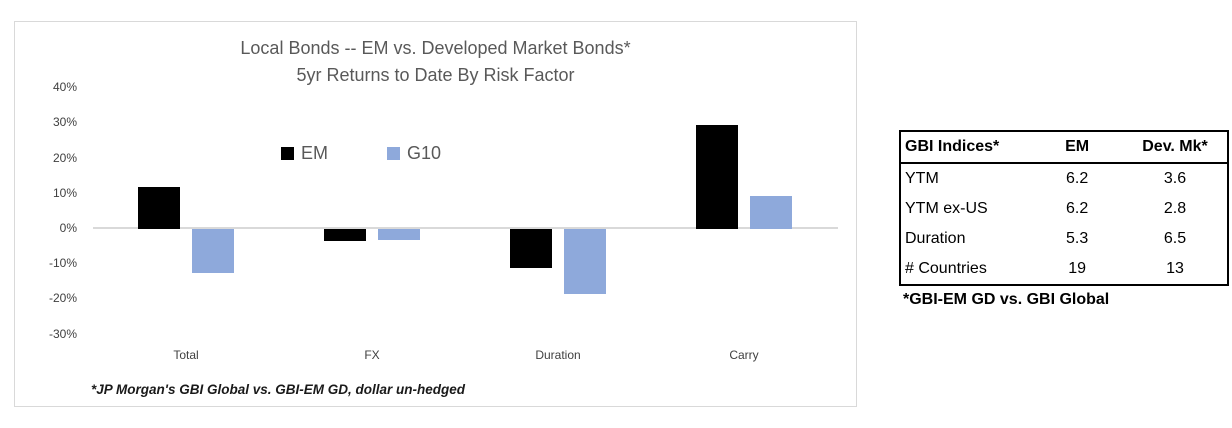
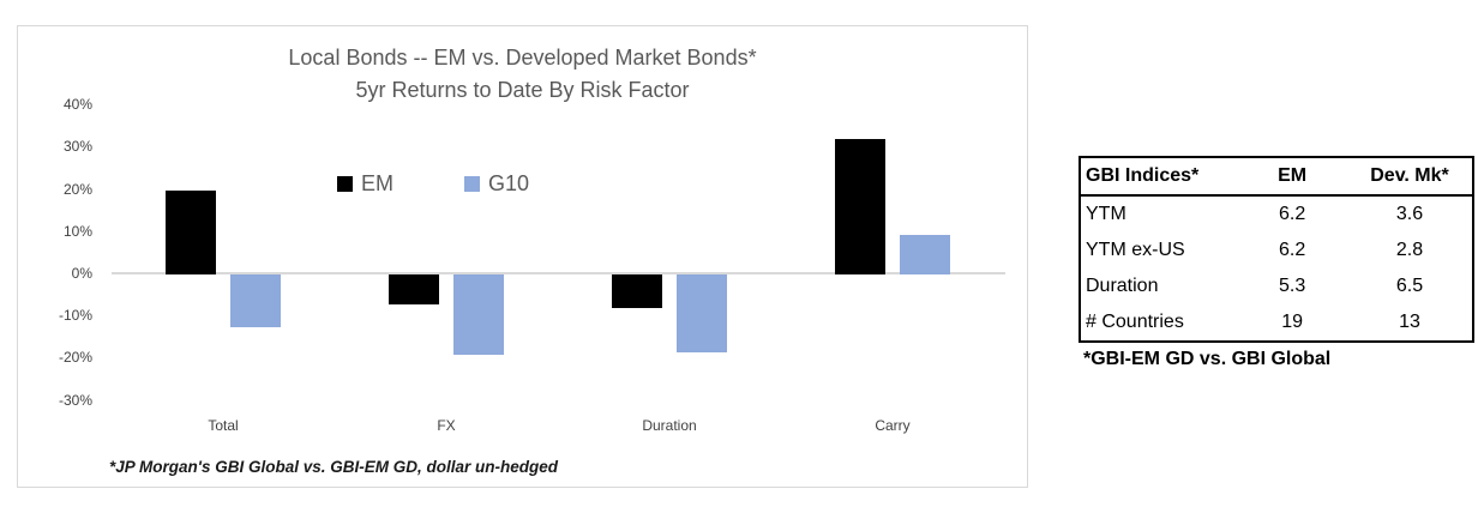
EM/Total: 12% -> 20%
EM/FX: -4% -> -7%
G10/FX: -3% -> -19%
EM/Duration: -11% -> -8%
EM/Carry: 30% -> 32%
